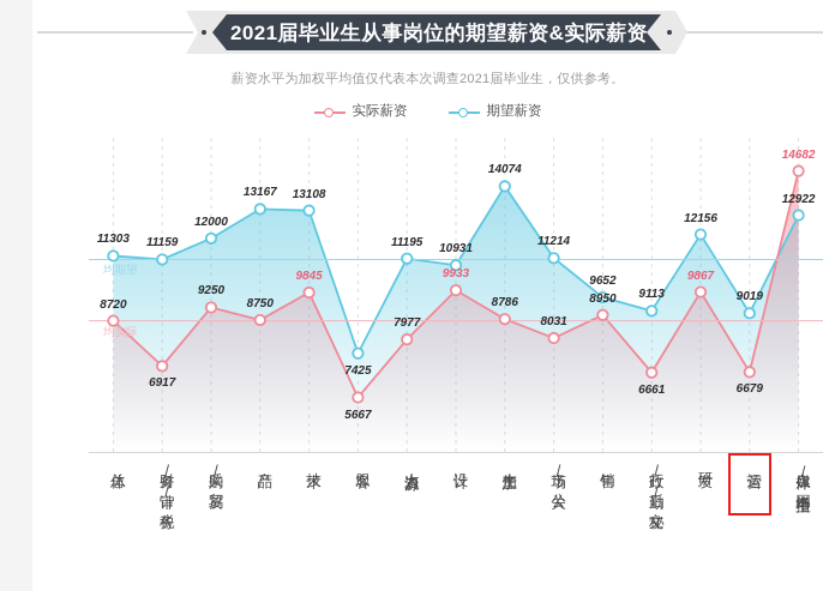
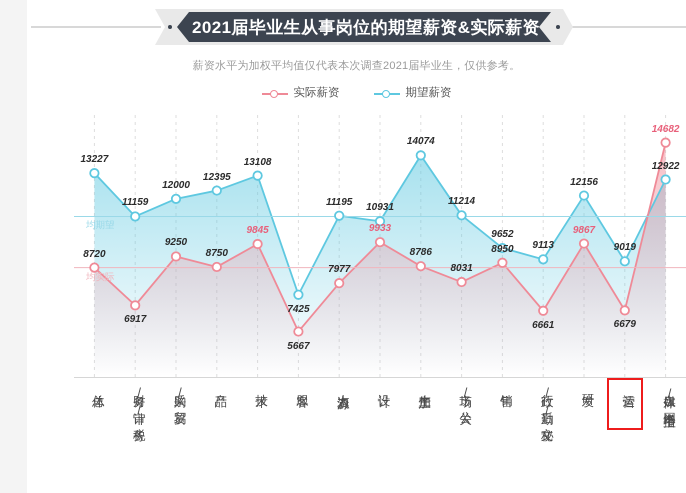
期望薪资/总体: 11303 -> 13227
期望薪资/产品: 13167 -> 12395
